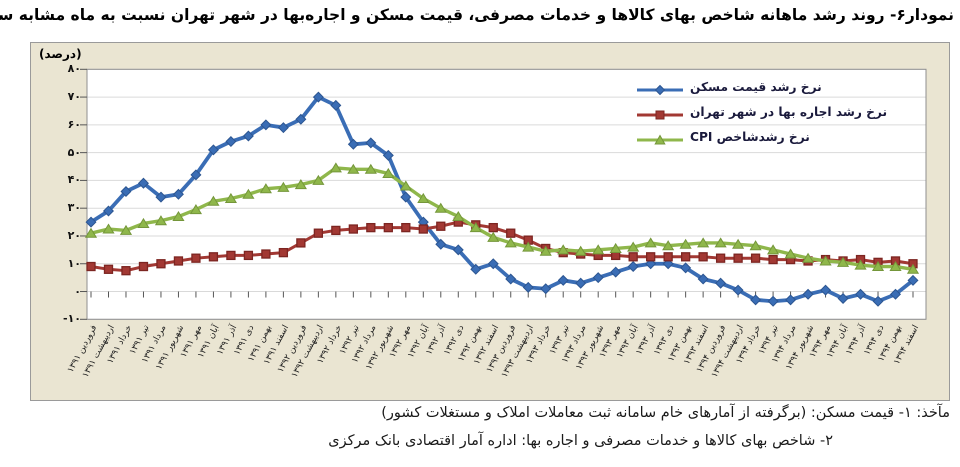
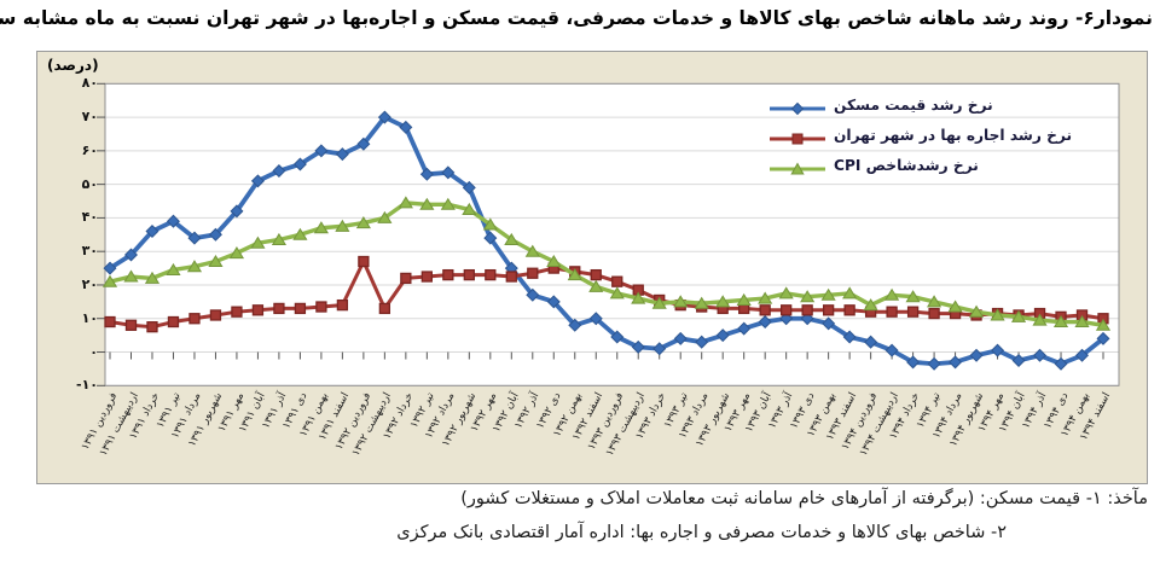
نرخ رشد اجاره بها در شهر تهران/فروردین ۱۳۹۲: 18 -> 27
نرخ رشد اجاره بها در شهر تهران/اردیبهشت ۱۳۹۲: 21 -> 13
نرخ رشدشاخص CPI/فروردین ۱۳۹۴: 18 -> 14
